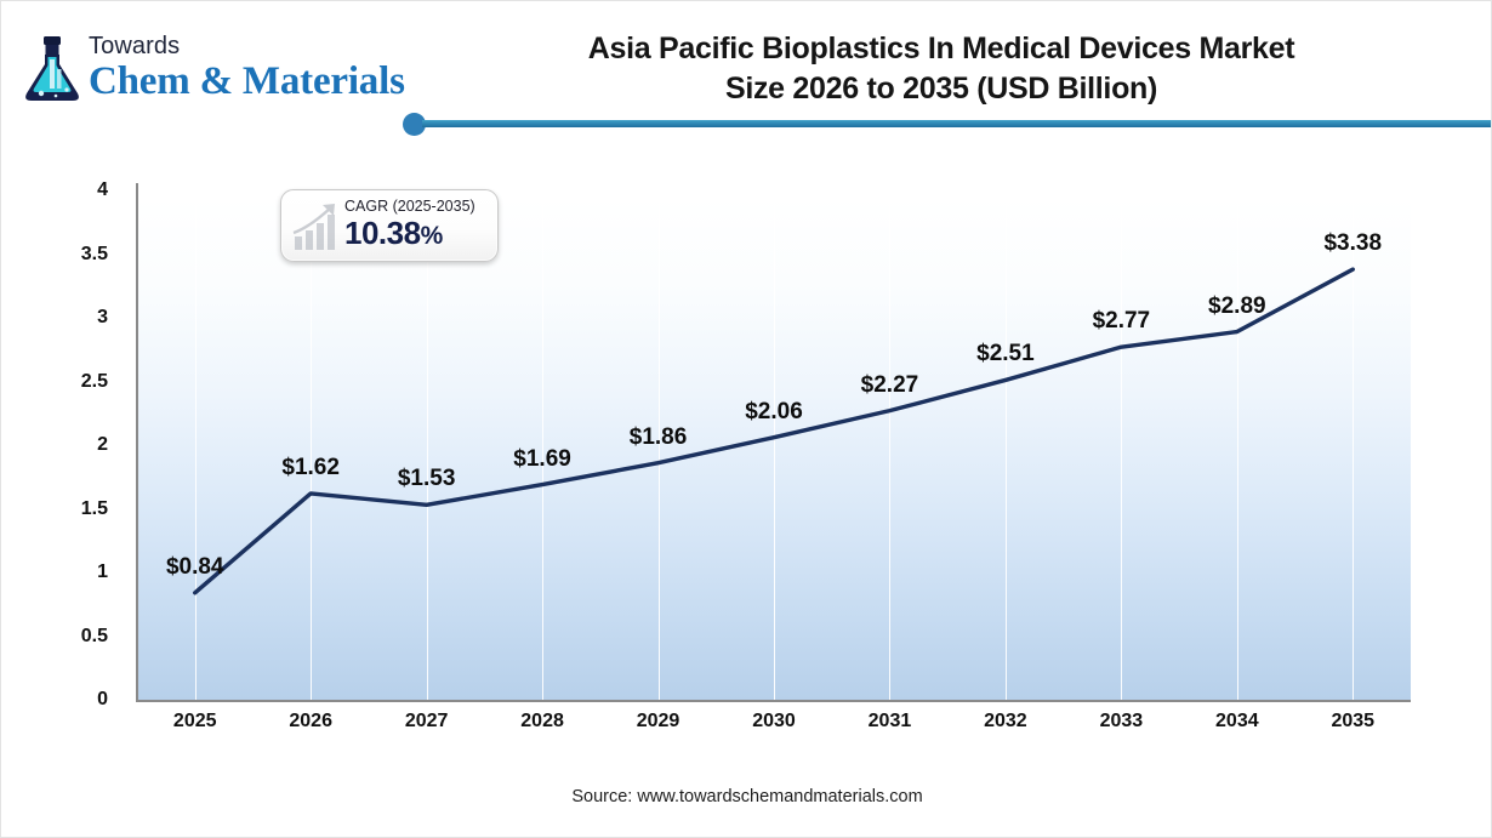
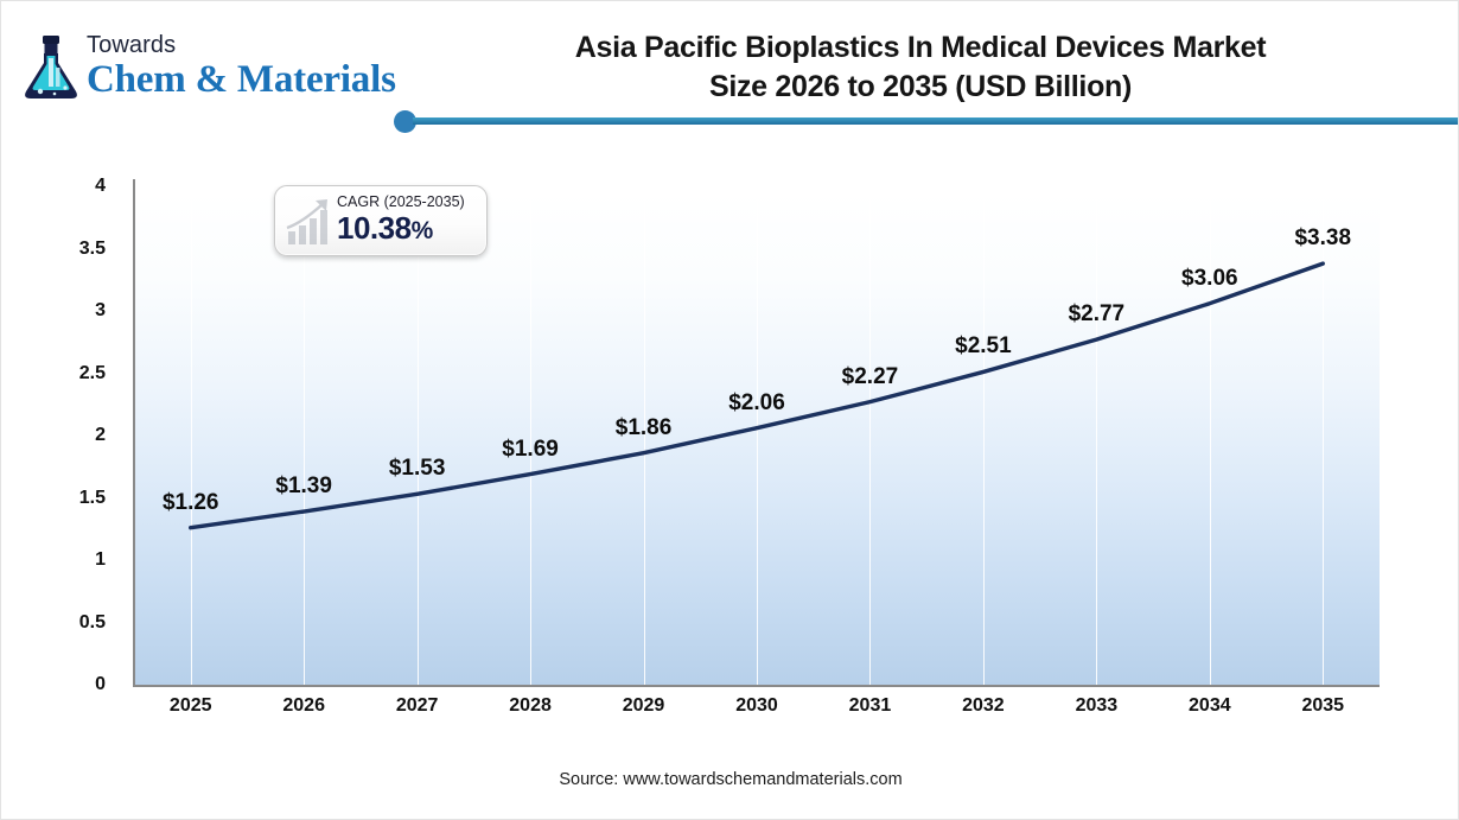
2025: $0.84 -> $1.26
2026: $1.62 -> $1.39
2034: $2.89 -> $3.06
